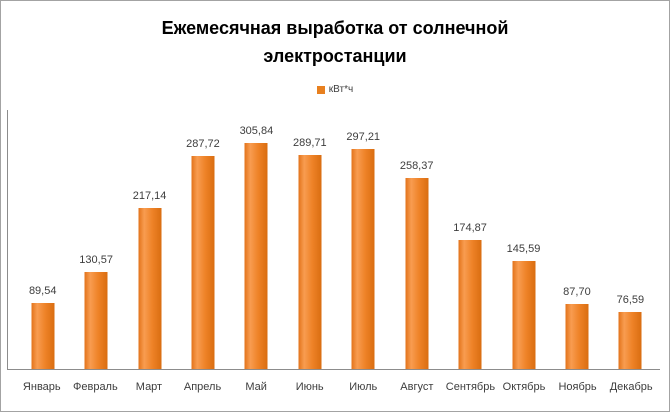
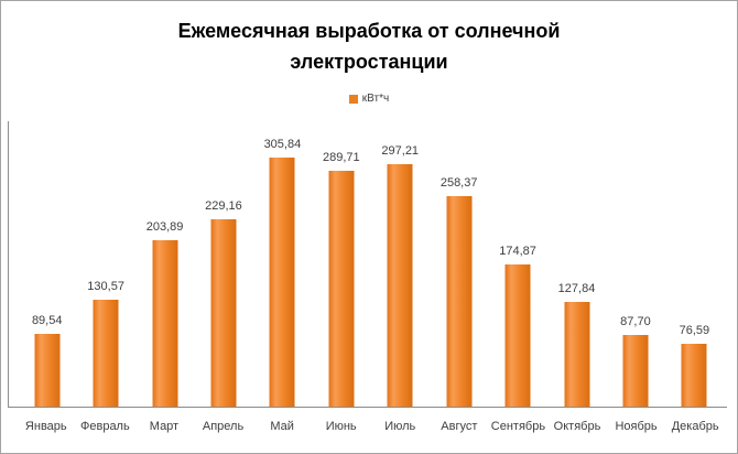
Март: 217,14 -> 203,89
Апрель: 287,72 -> 229,16
Октябрь: 145,59 -> 127,84
